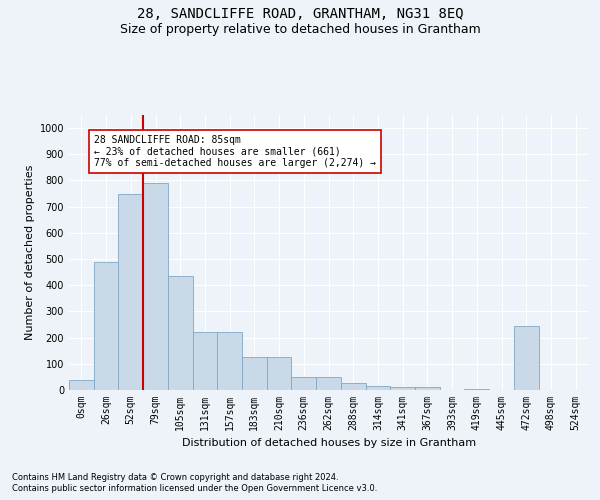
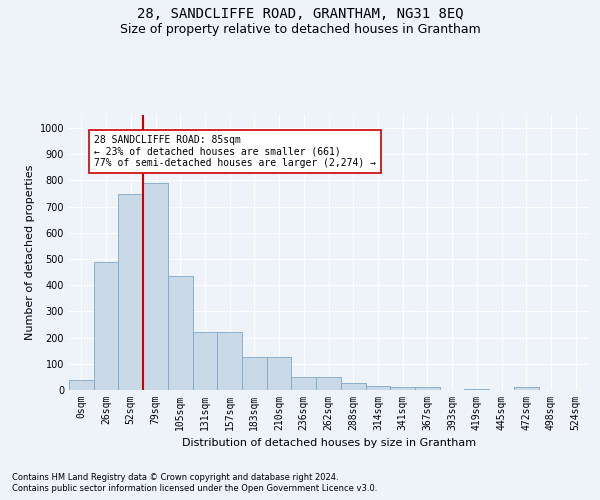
472sqm: 245 -> 10
